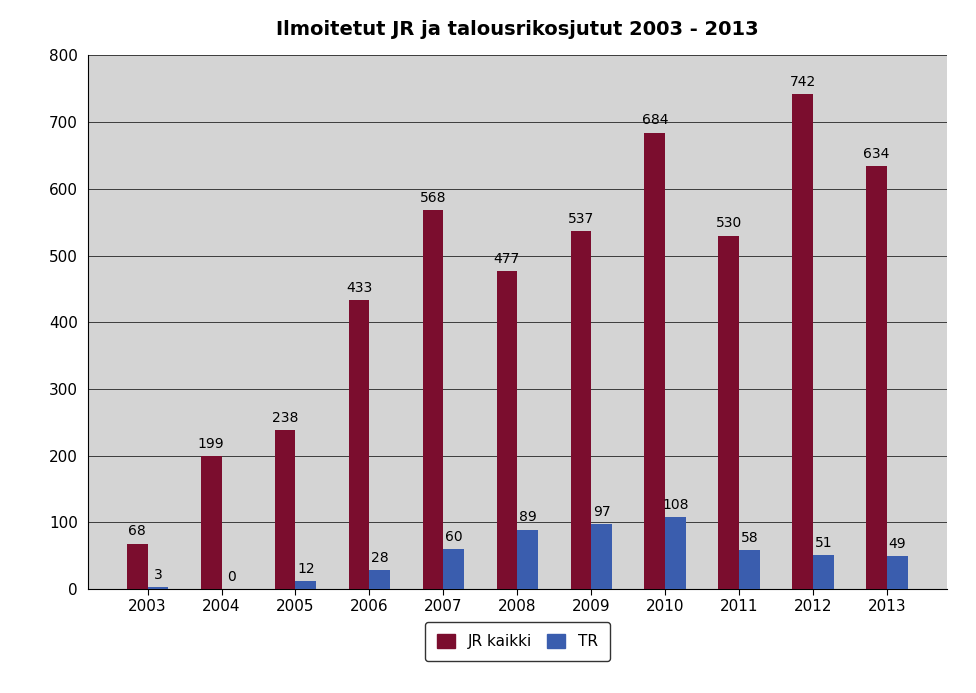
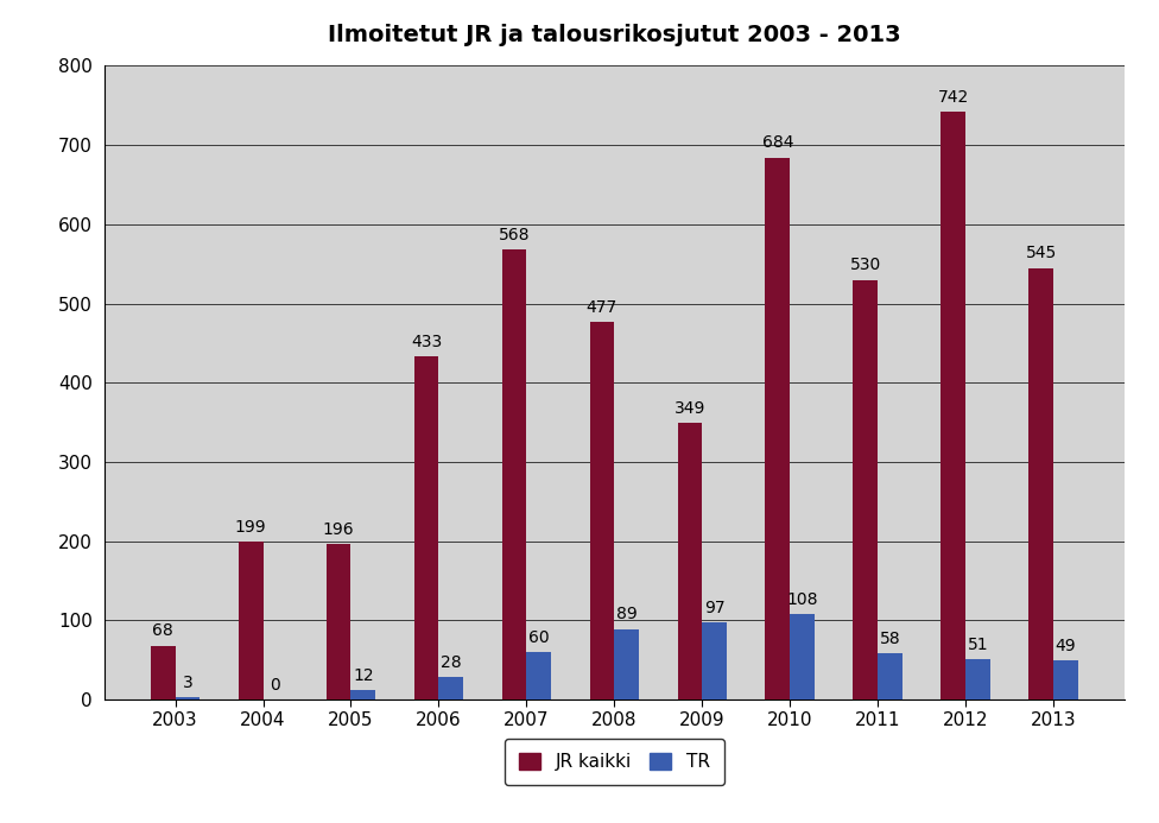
JR kaikki/2005: 238 -> 196
JR kaikki/2009: 537 -> 349
JR kaikki/2013: 634 -> 545
